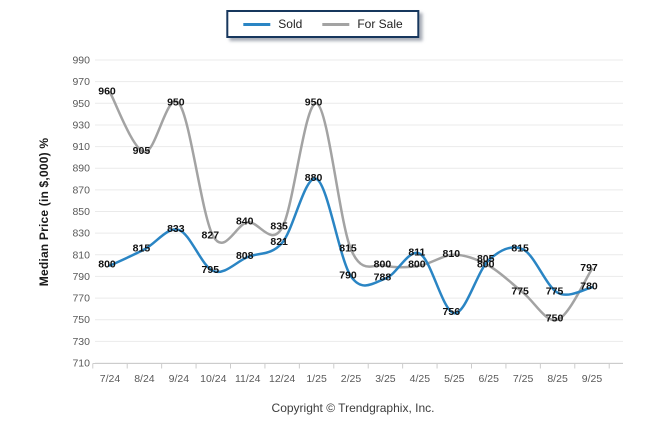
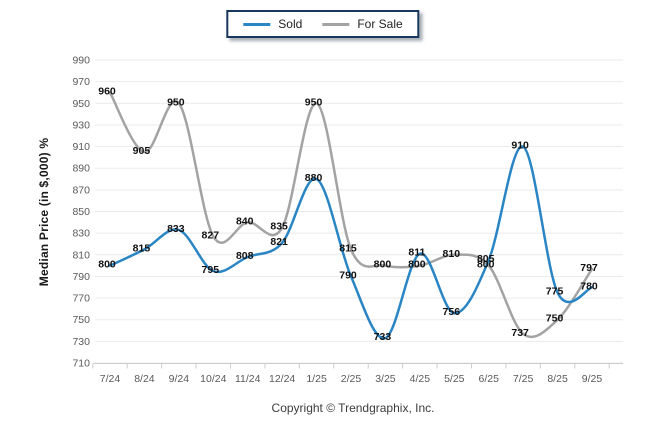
Sold/3/25: 788 -> 733
Sold/7/25: 815 -> 910
For Sale/7/25: 775 -> 737
